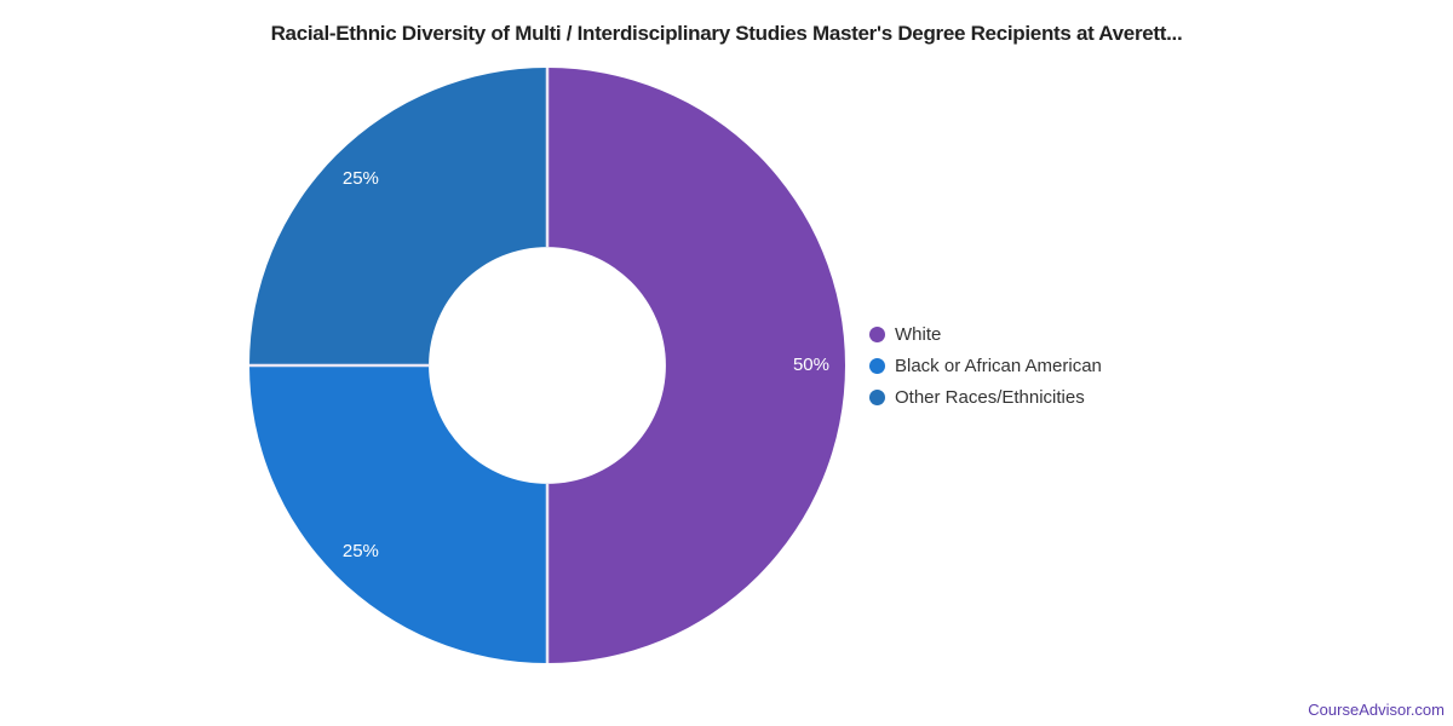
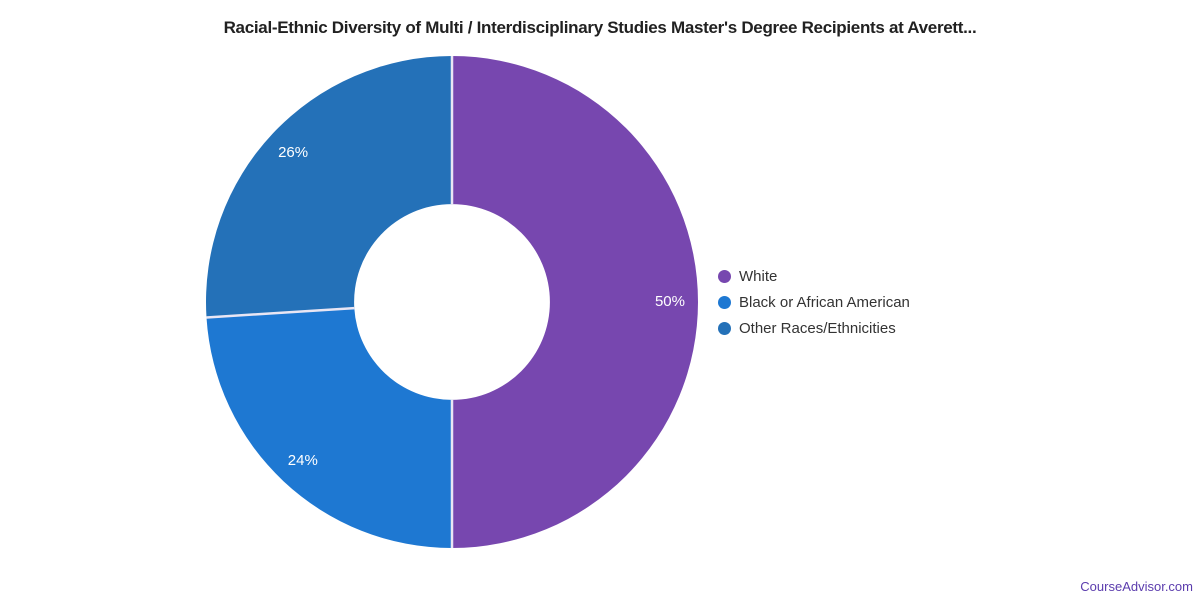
Black or African American: 25% -> 24%
Other Races/Ethnicities: 25% -> 26%
